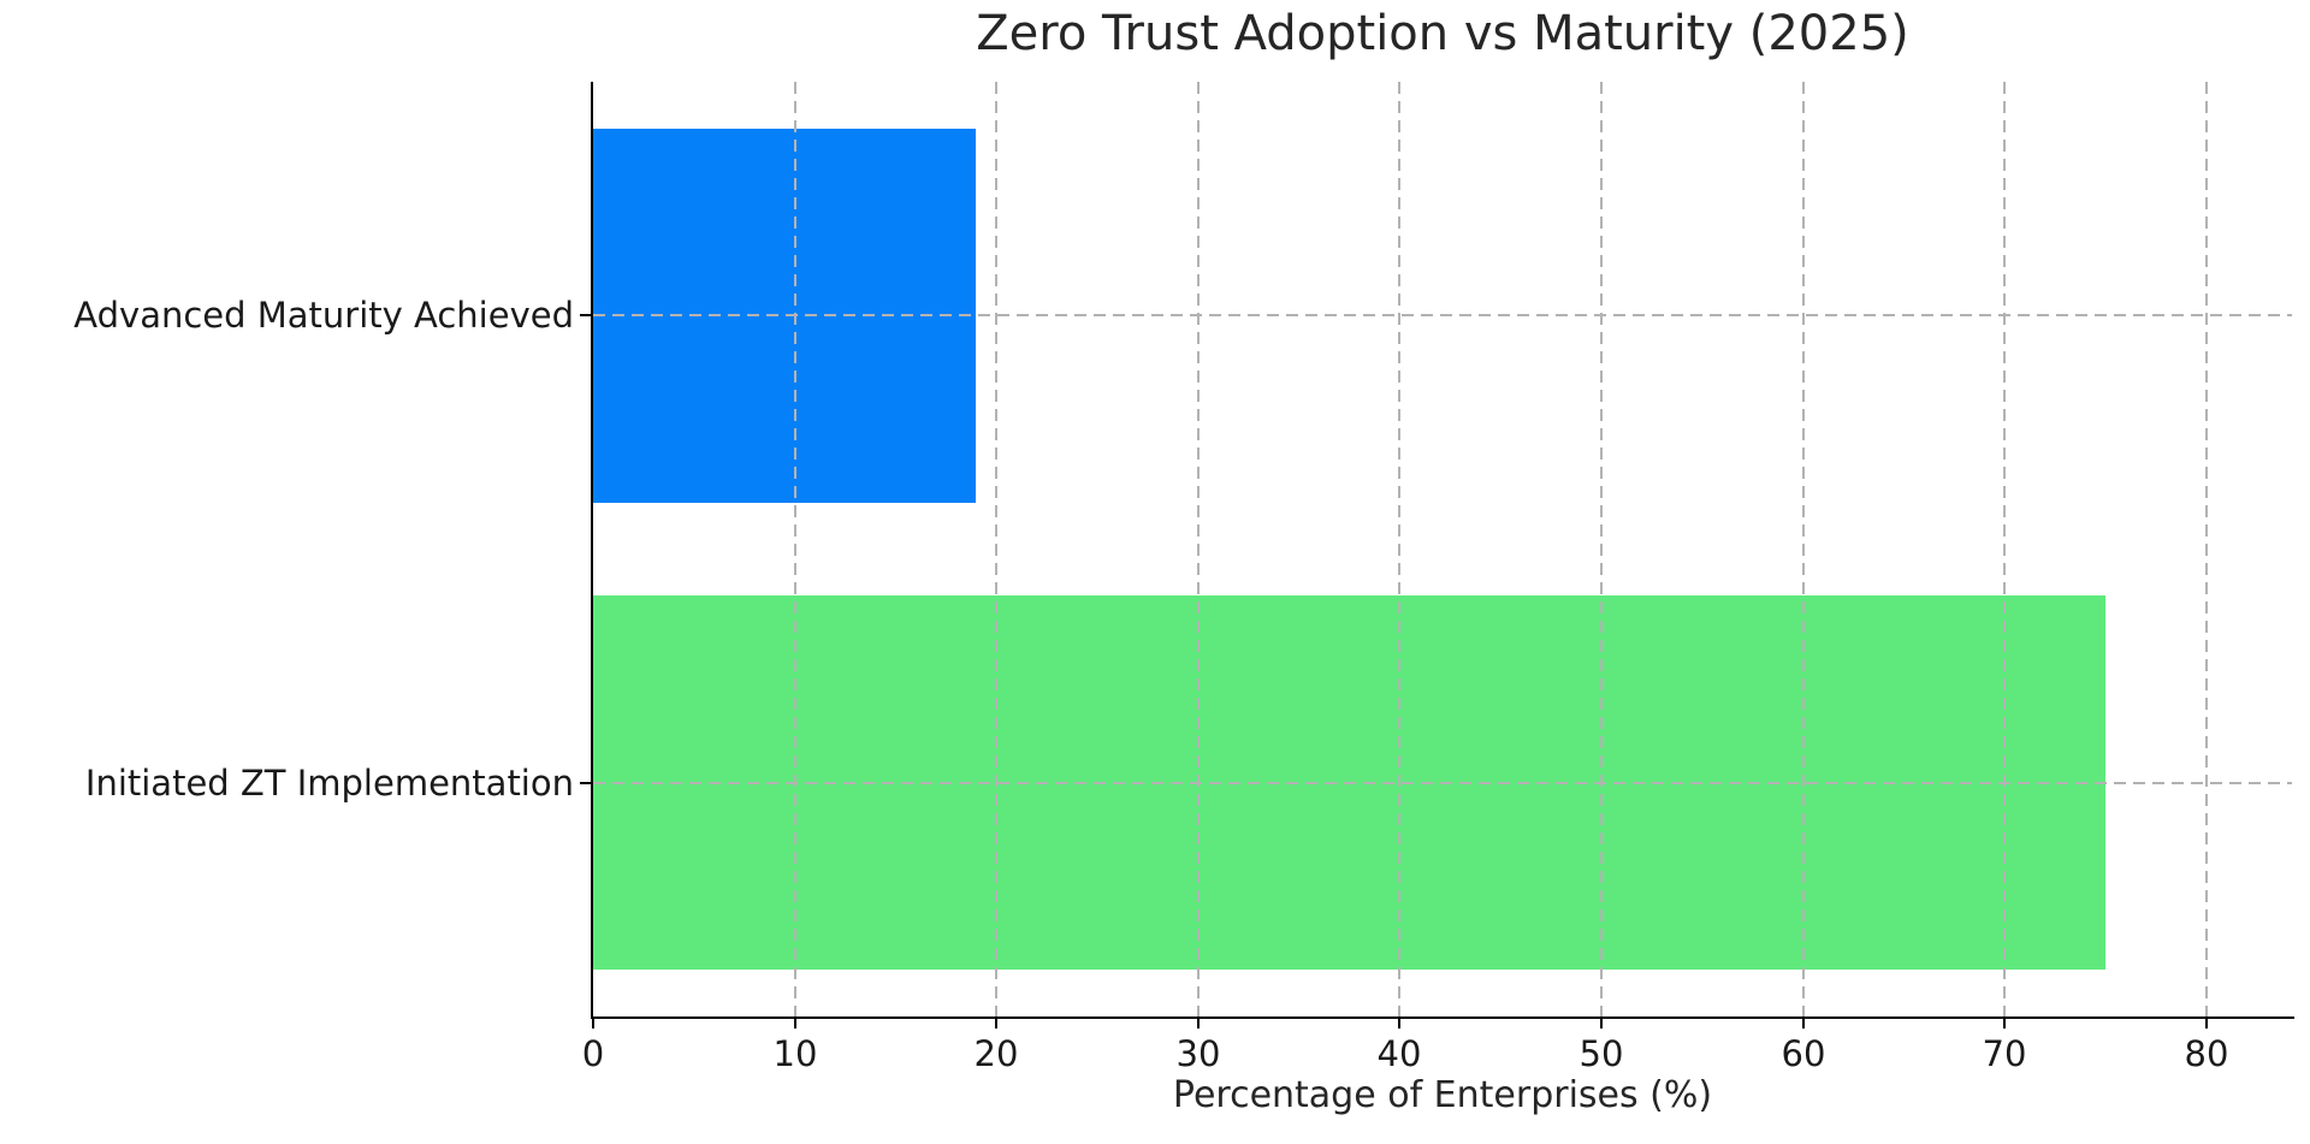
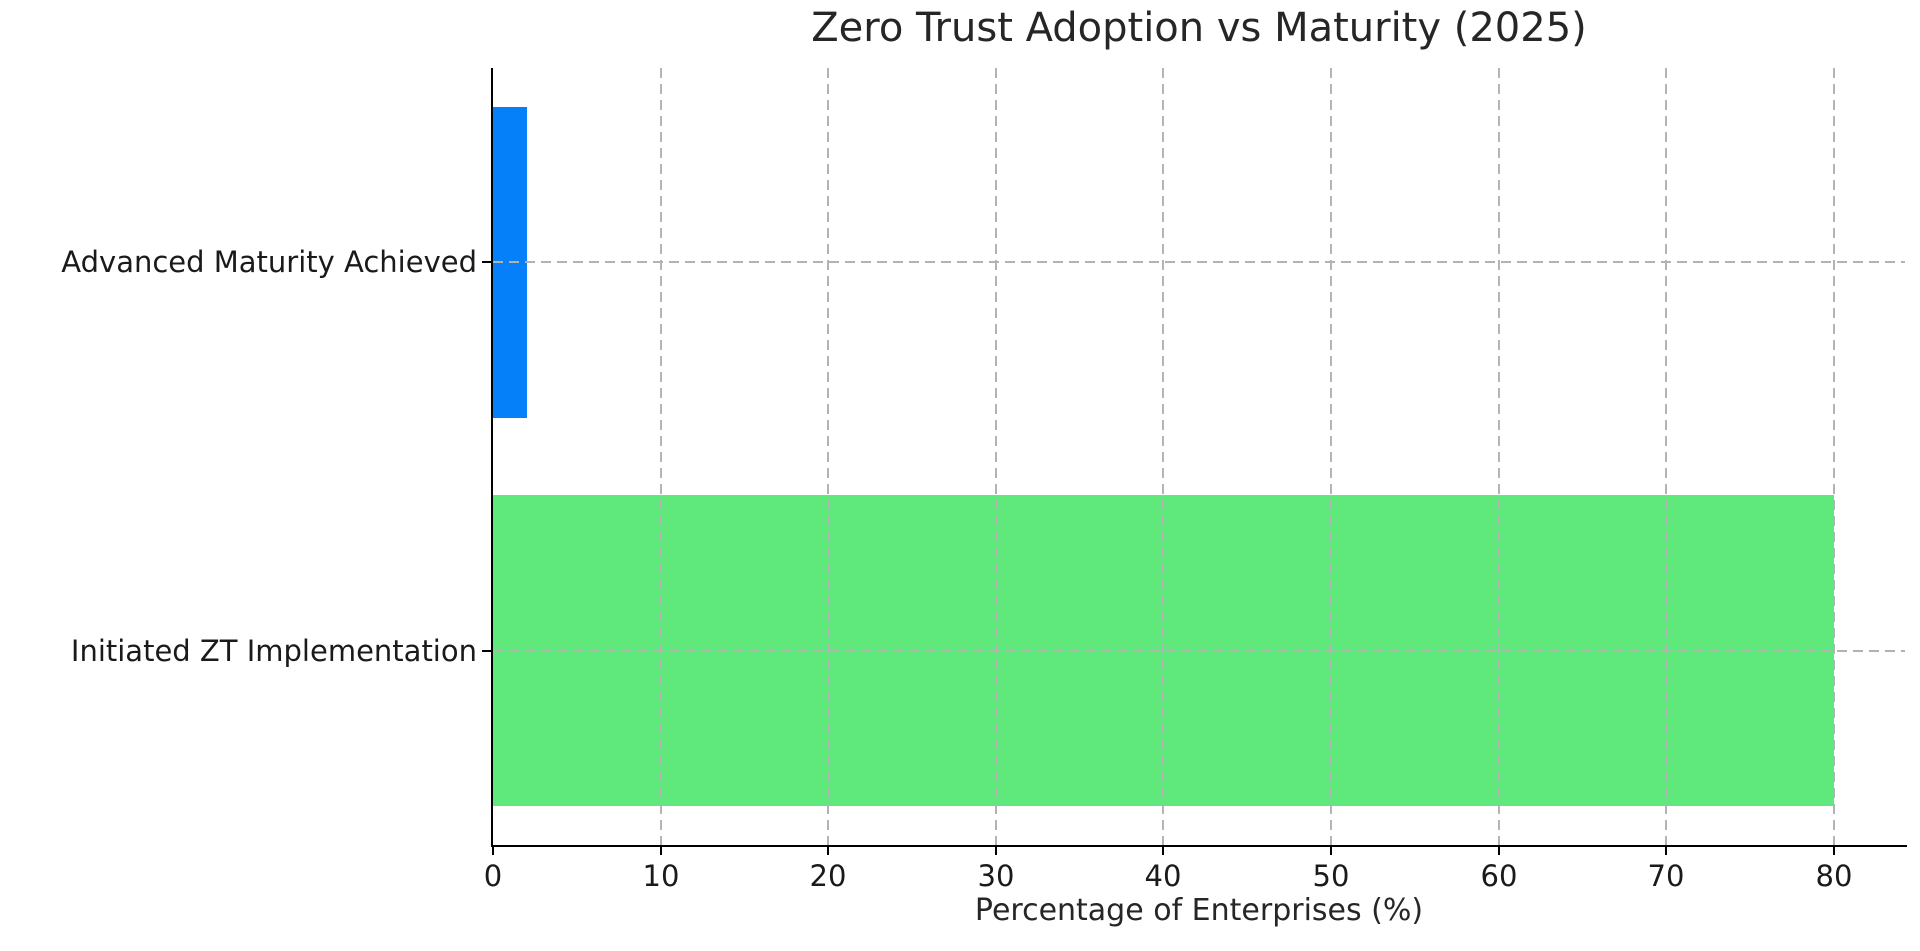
Advanced Maturity Achieved: 19 -> 2
Initiated ZT Implementation: 75 -> 80
